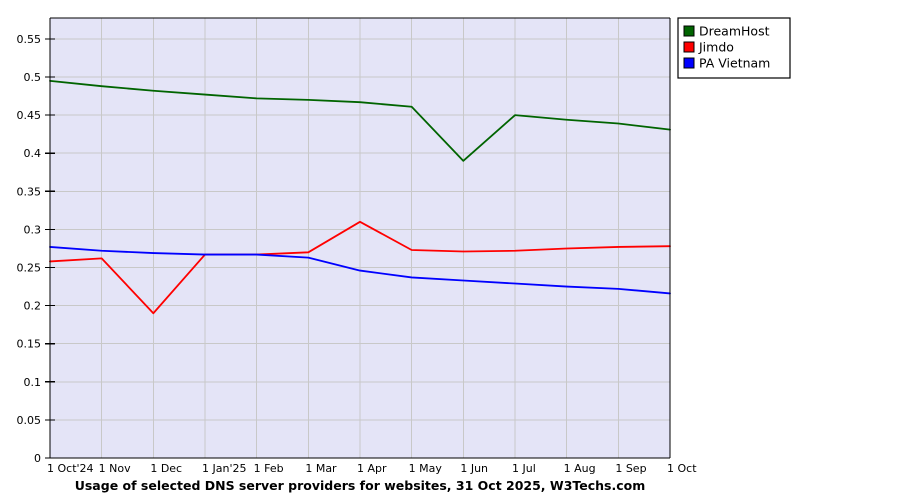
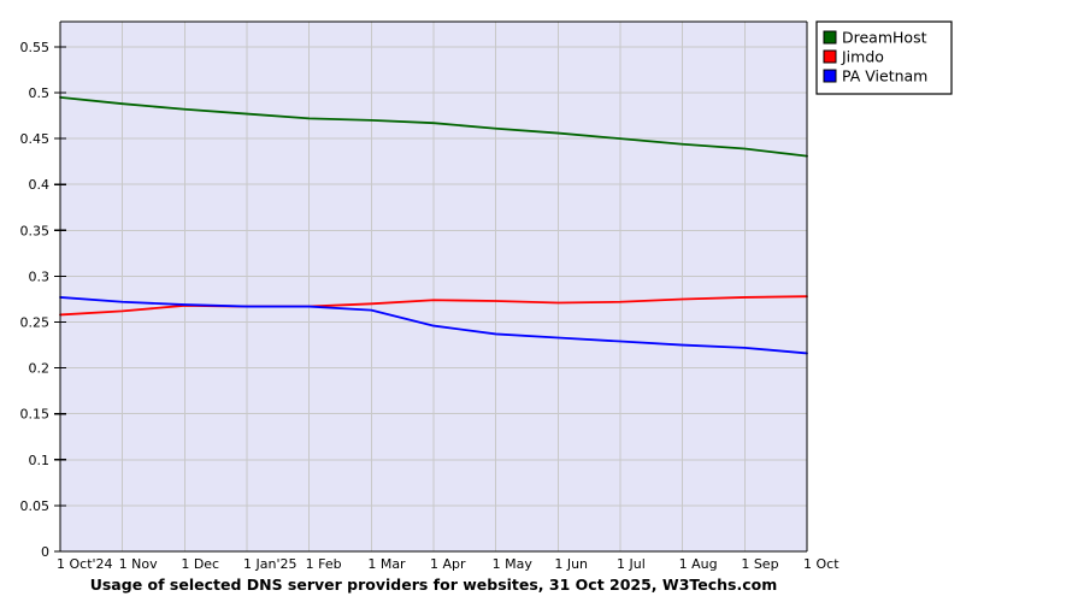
Jimdo/1 Dec: 0.19 -> 0.27
Jimdo/1 Apr: 0.31 -> 0.27
DreamHost/1 Jun: 0.39 -> 0.46
